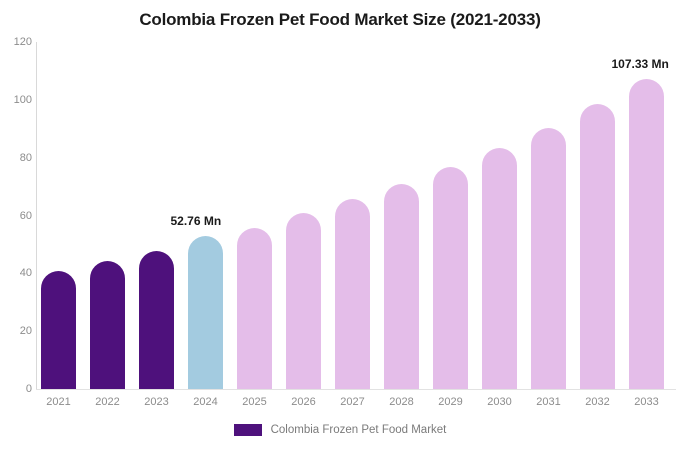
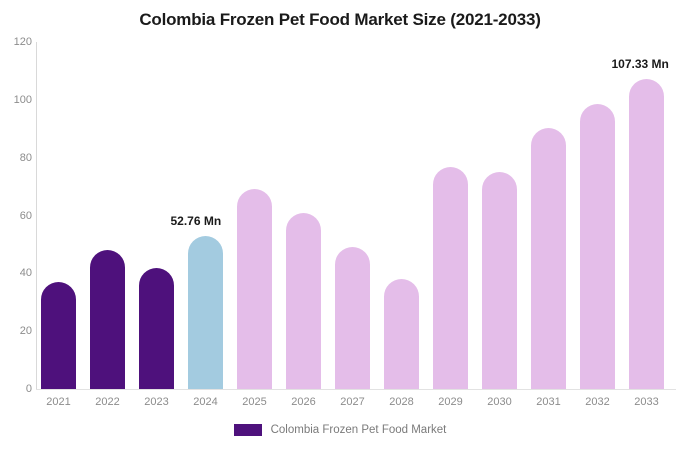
2021: 41 -> 37
2022: 44 -> 48
2023: 48 -> 42
2025: 56 -> 69
2027: 66 -> 49
2028: 71 -> 38
2030: 83 -> 75
